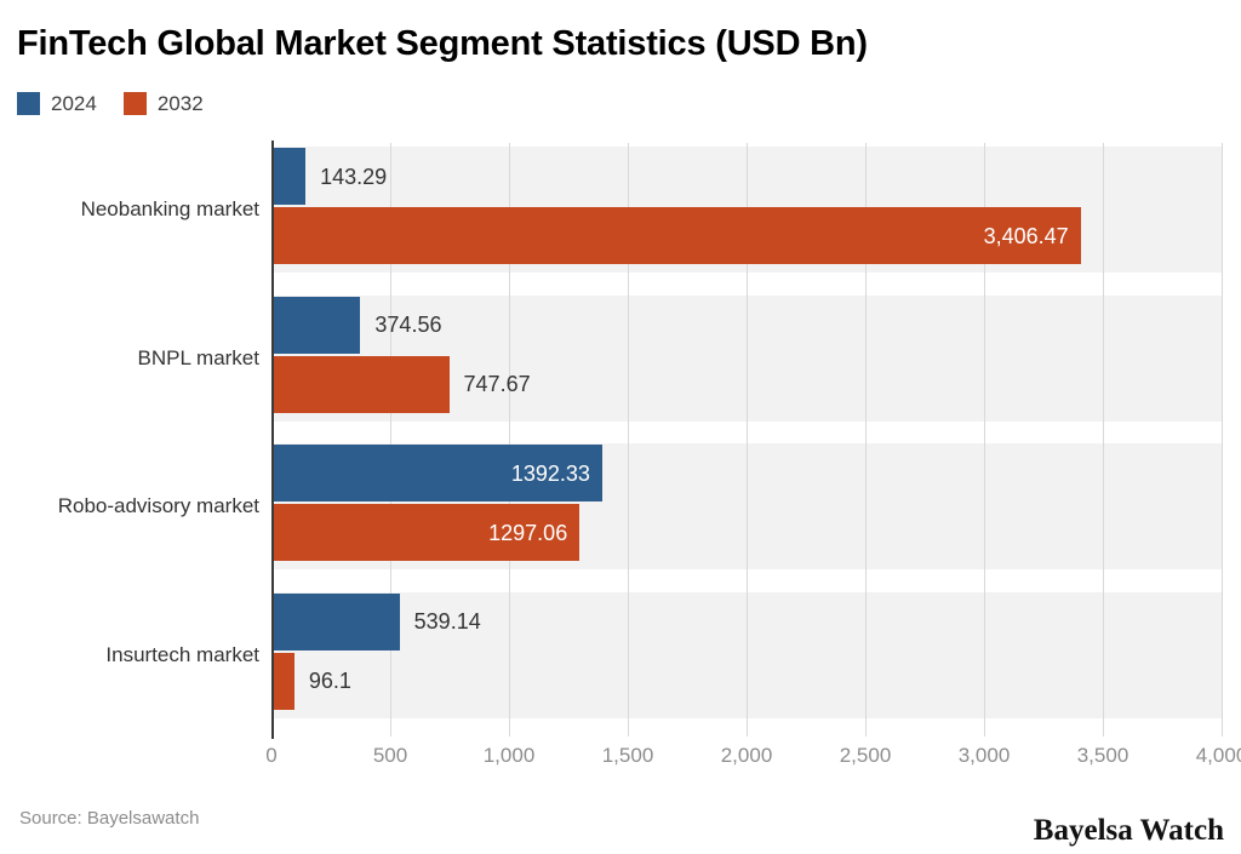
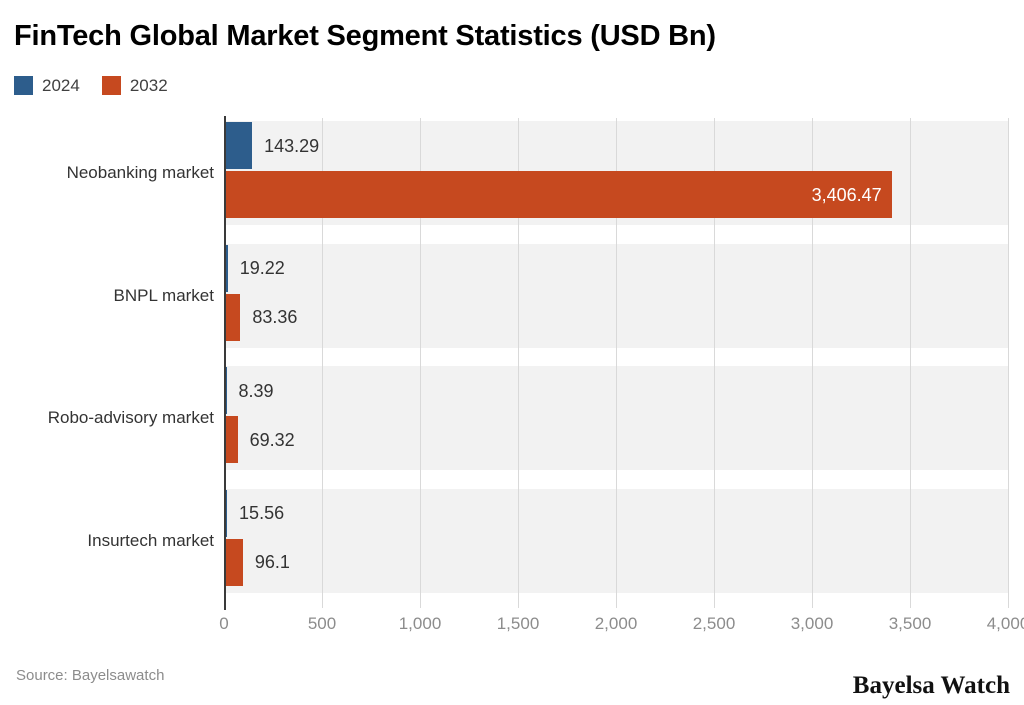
2024/BNPL market: 374.56 -> 19.22
2032/BNPL market: 747.67 -> 83.36
2024/Robo-advisory market: 1392.33 -> 8.39
2032/Robo-advisory market: 1297.06 -> 69.32
2024/Insurtech market: 539.14 -> 15.56
